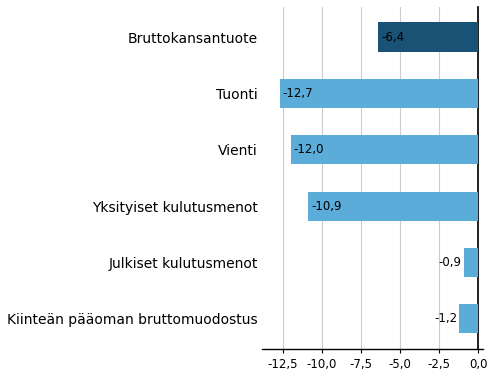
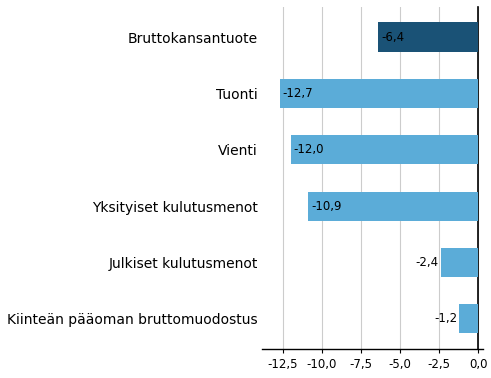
Julkiset kulutusmenot: -0,9 -> -2,4
